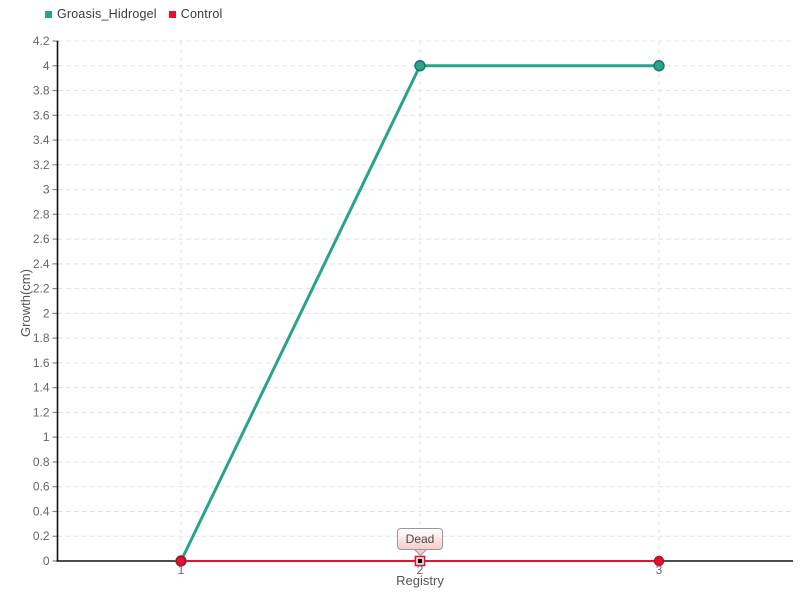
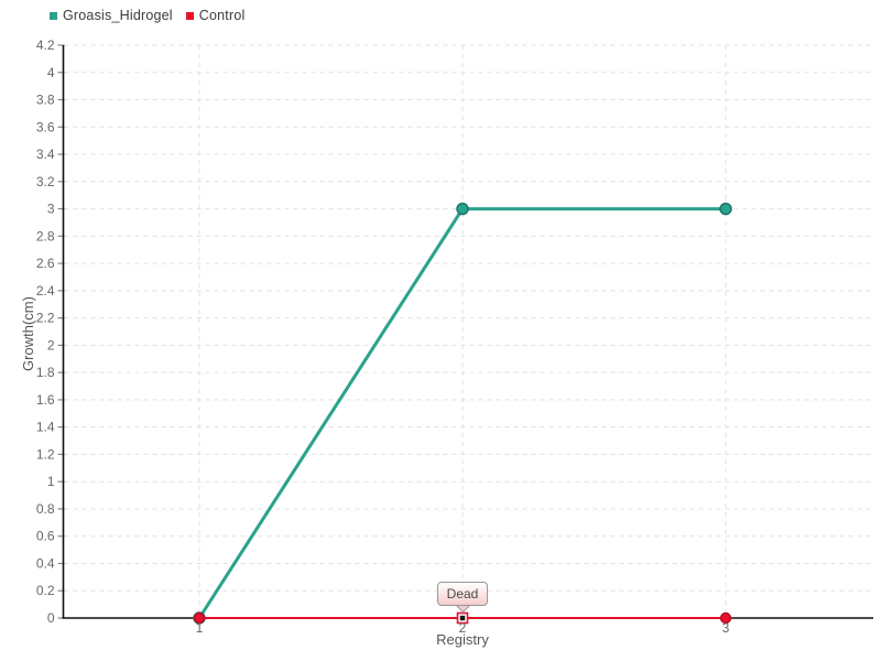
Groasis_Hidrogel/2: 4 -> 3
Groasis_Hidrogel/3: 4 -> 3
